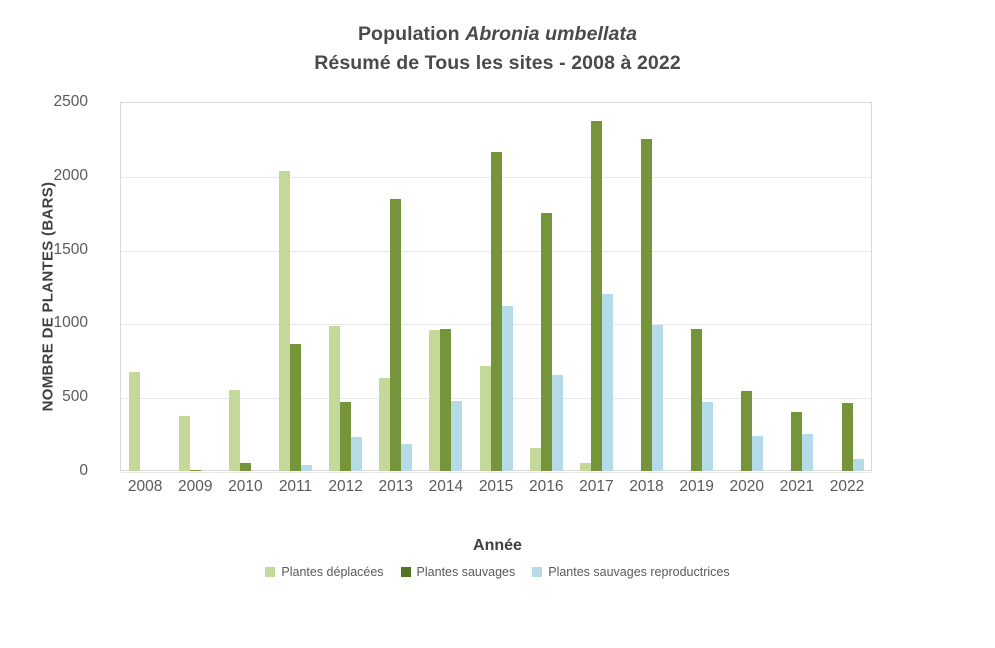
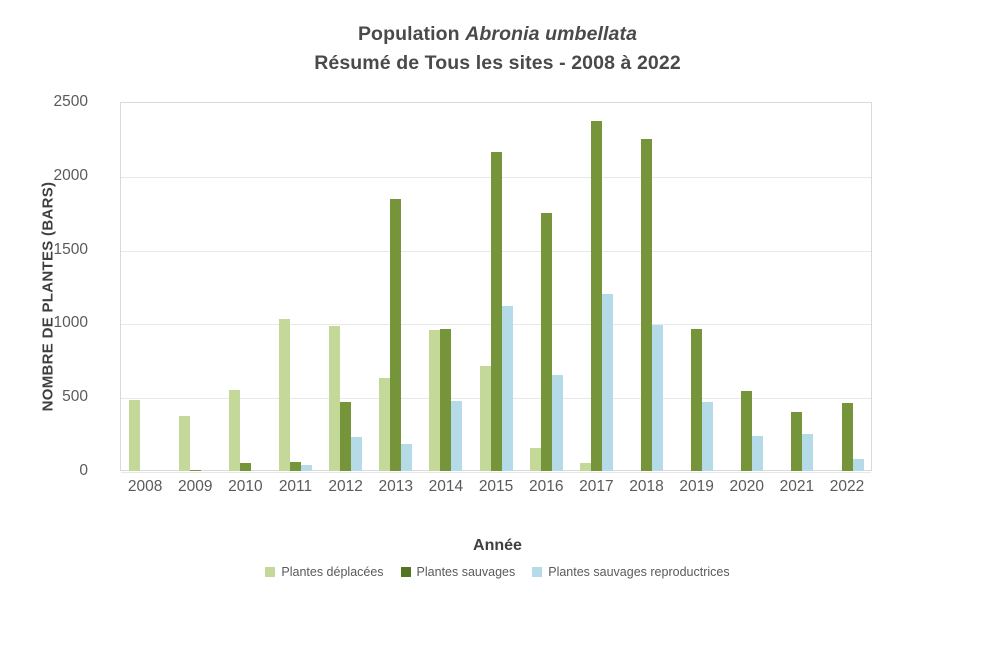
Plantes déplacées/2008: 670 -> 480
Plantes déplacées/2011: 2030 -> 1030
Plantes sauvages/2011: 860 -> 60
